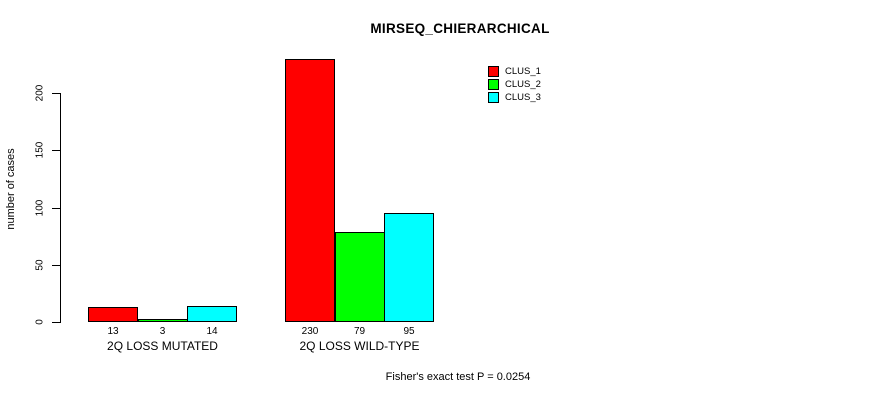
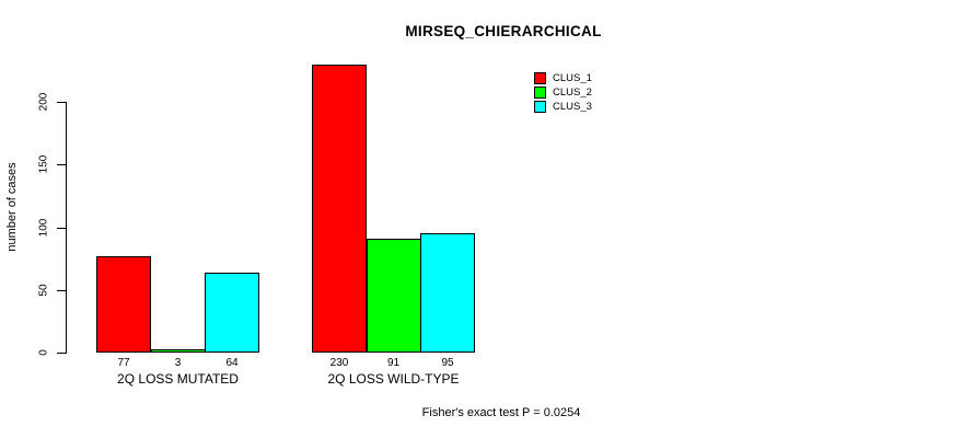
CLUS_1/2Q LOSS MUTATED: 13 -> 77
CLUS_3/2Q LOSS MUTATED: 14 -> 64
CLUS_2/2Q LOSS WILD-TYPE: 79 -> 91
